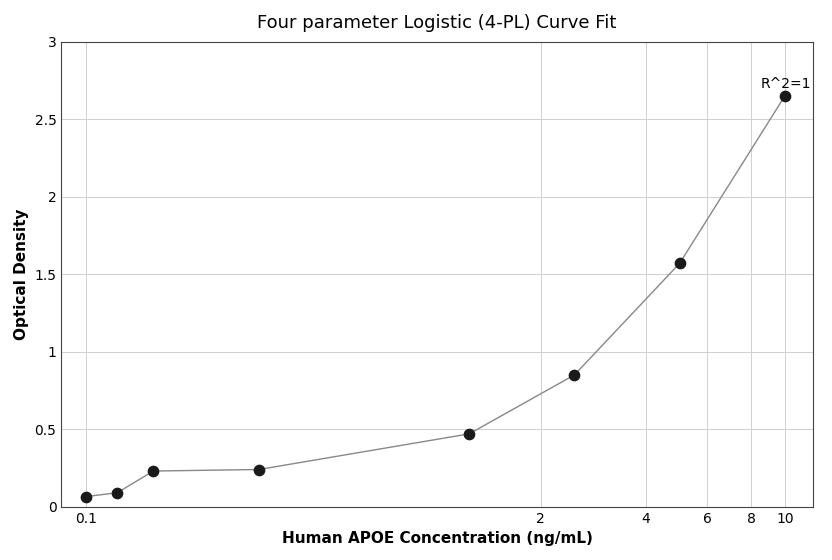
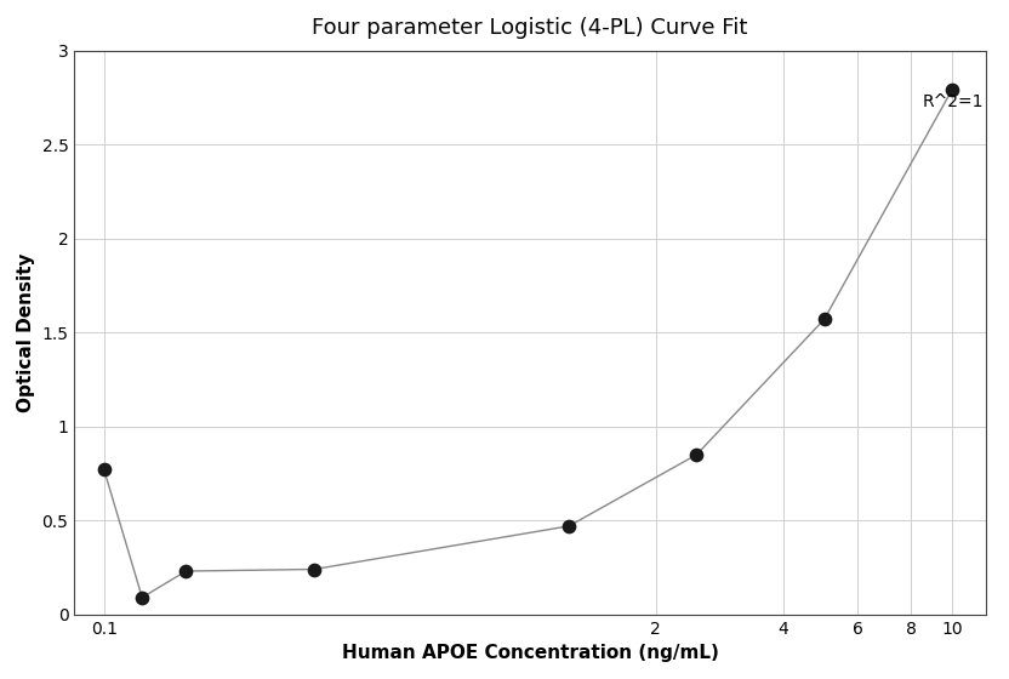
0.1: 0.07 -> 0.77
10: 2.65 -> 2.79
